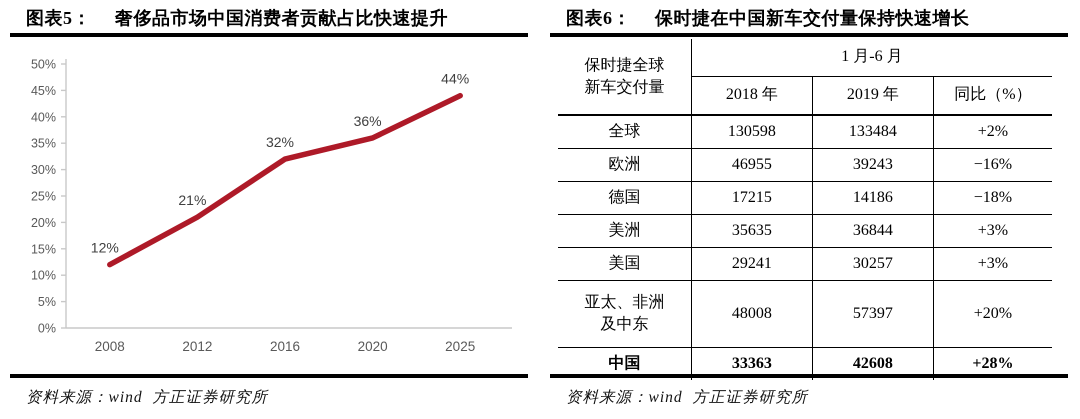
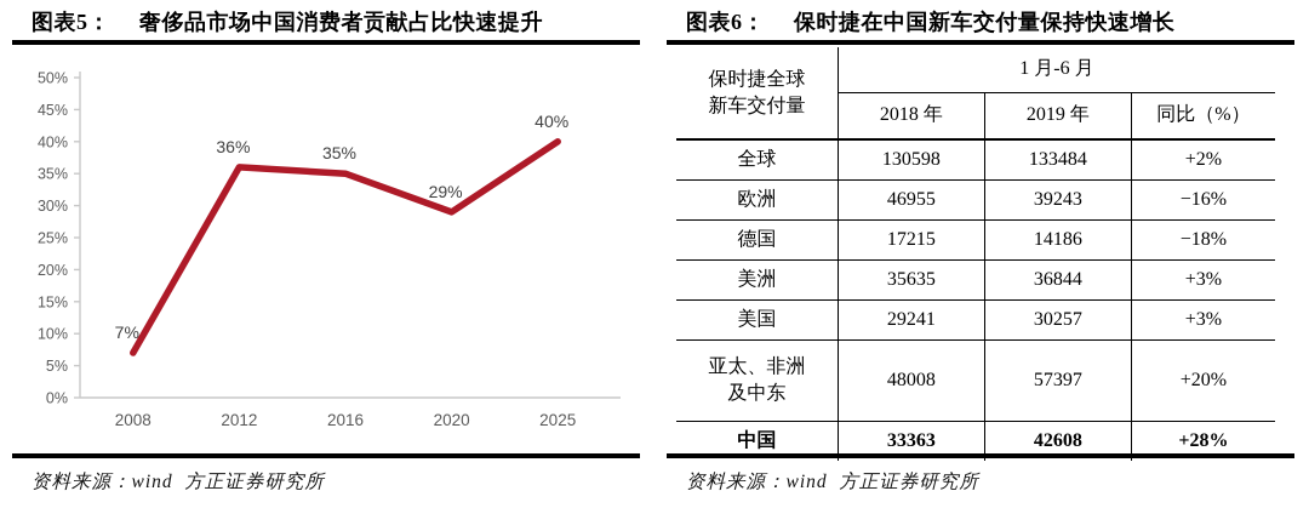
2008: 12% -> 7%
2012: 21% -> 36%
2016: 32% -> 35%
2020: 36% -> 29%
2025: 44% -> 40%
